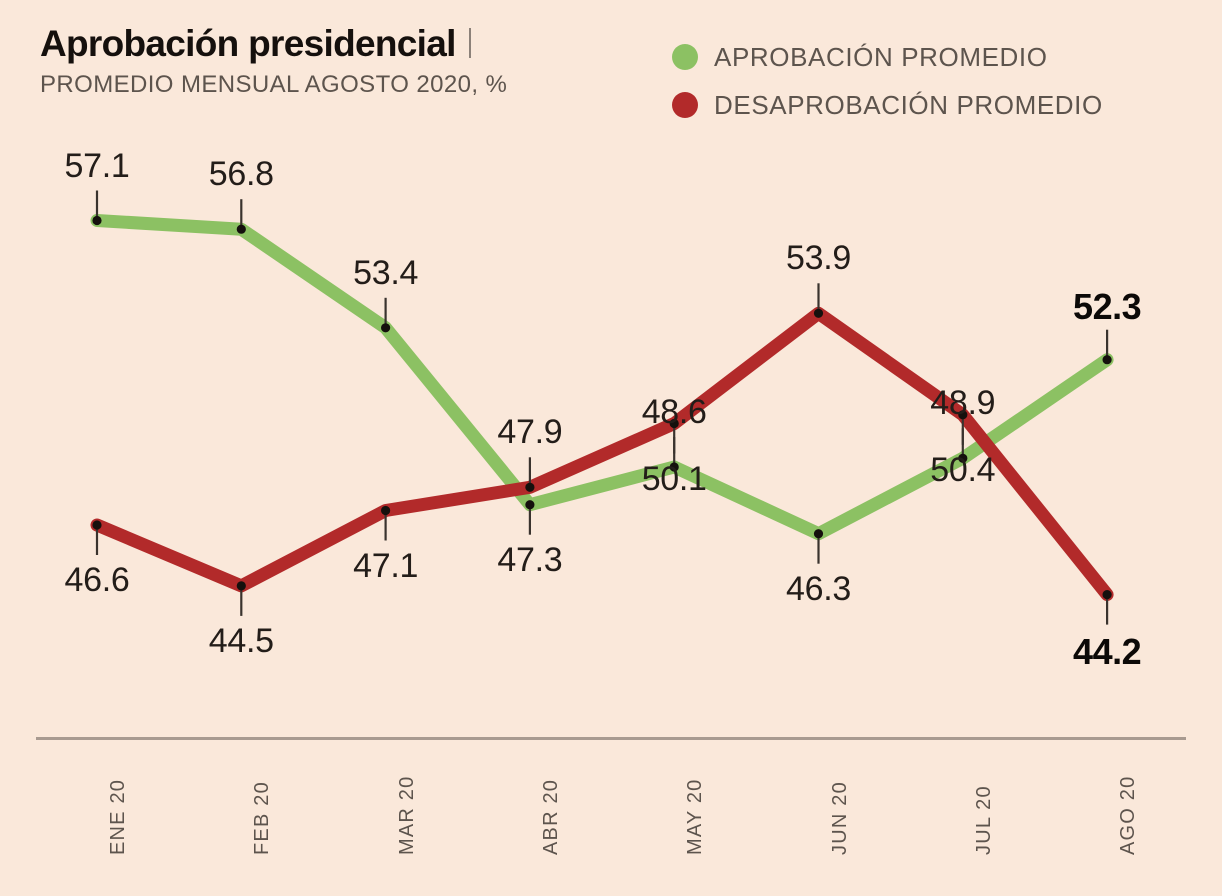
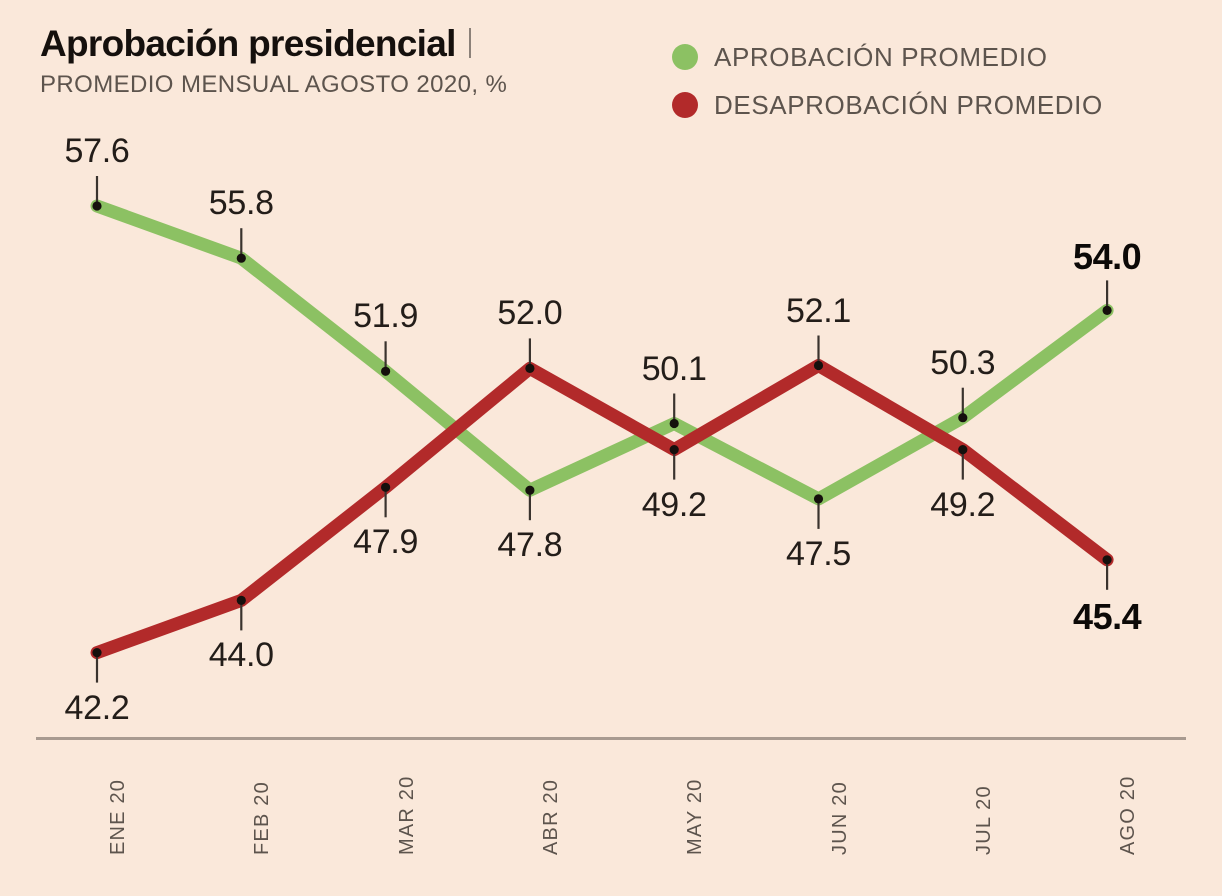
APROBACIÓN PROMEDIO/ENE 20: 57.1 -> 57.6
DESAPROBACIÓN PROMEDIO/ENE 20: 46.6 -> 42.2
APROBACIÓN PROMEDIO/FEB 20: 56.8 -> 55.8
DESAPROBACIÓN PROMEDIO/FEB 20: 44.5 -> 44.0
APROBACIÓN PROMEDIO/MAR 20: 53.4 -> 51.9
DESAPROBACIÓN PROMEDIO/MAR 20: 47.1 -> 47.9
APROBACIÓN PROMEDIO/ABR 20: 47.3 -> 47.8
DESAPROBACIÓN PROMEDIO/ABR 20: 47.9 -> 52.0
APROBACIÓN PROMEDIO/MAY 20: 48.6 -> 50.1
DESAPROBACIÓN PROMEDIO/MAY 20: 50.1 -> 49.2
APROBACIÓN PROMEDIO/JUN 20: 46.3 -> 47.5
DESAPROBACIÓN PROMEDIO/JUN 20: 53.9 -> 52.1
APROBACIÓN PROMEDIO/JUL 20: 48.9 -> 50.3
DESAPROBACIÓN PROMEDIO/JUL 20: 50.4 -> 49.2
APROBACIÓN PROMEDIO/AGO 20: 52.3 -> 54.0
DESAPROBACIÓN PROMEDIO/AGO 20: 44.2 -> 45.4
